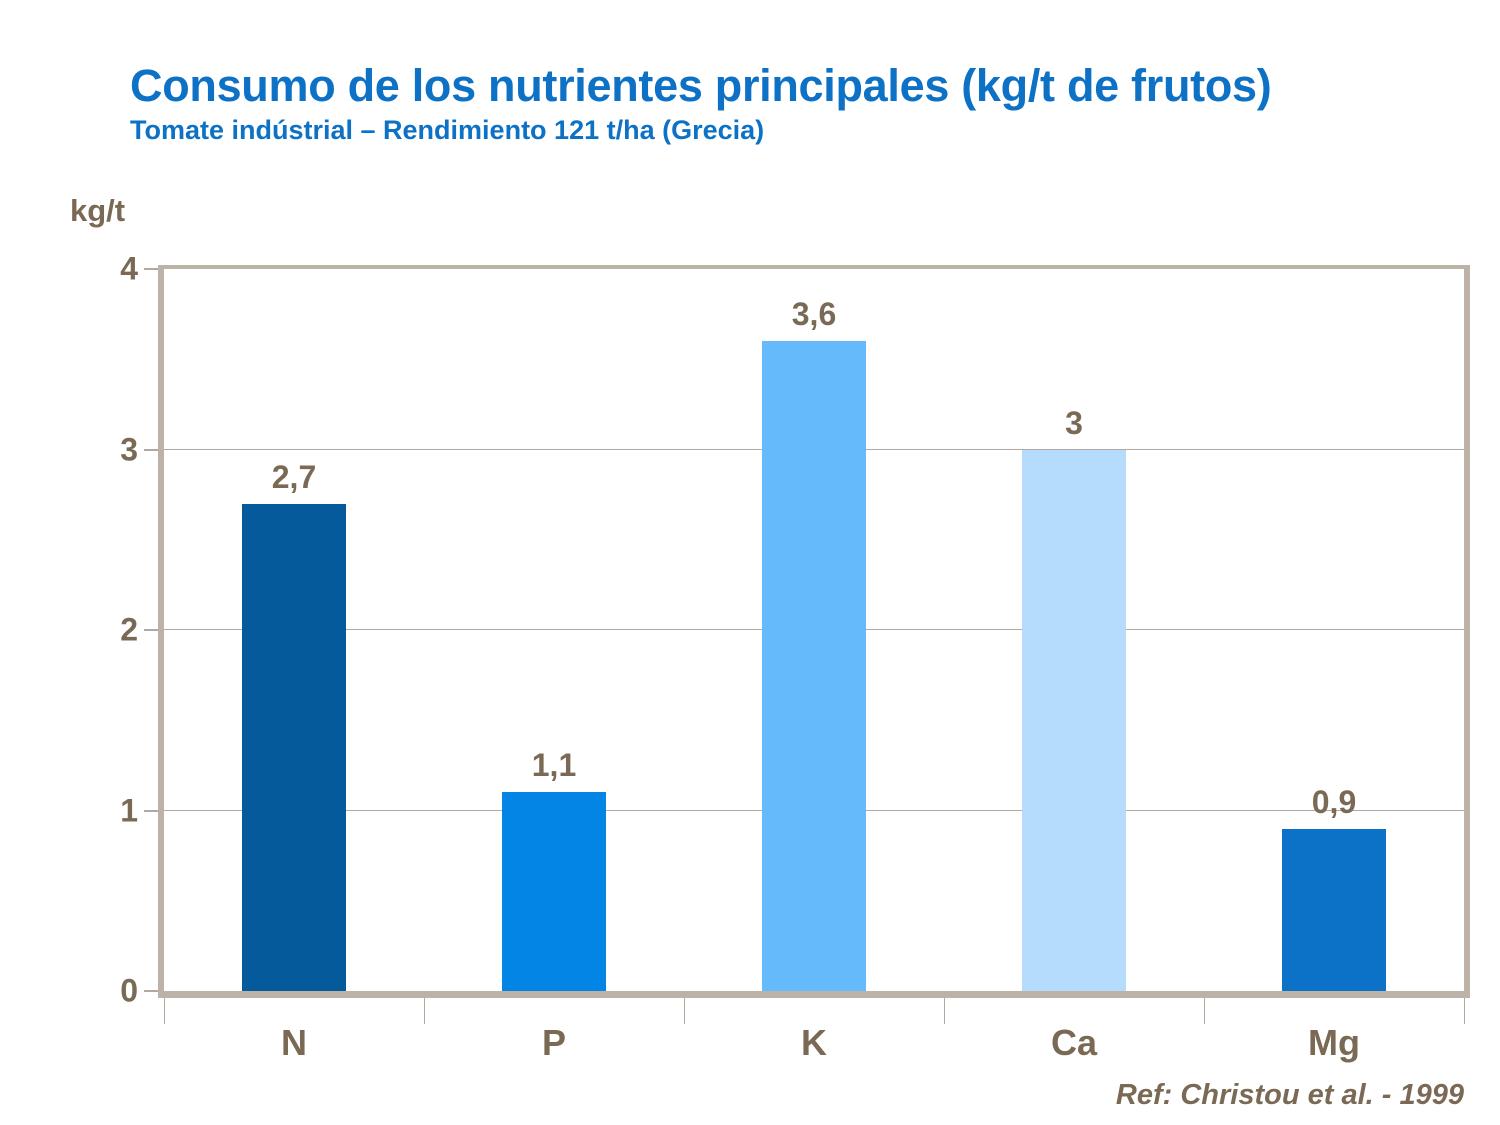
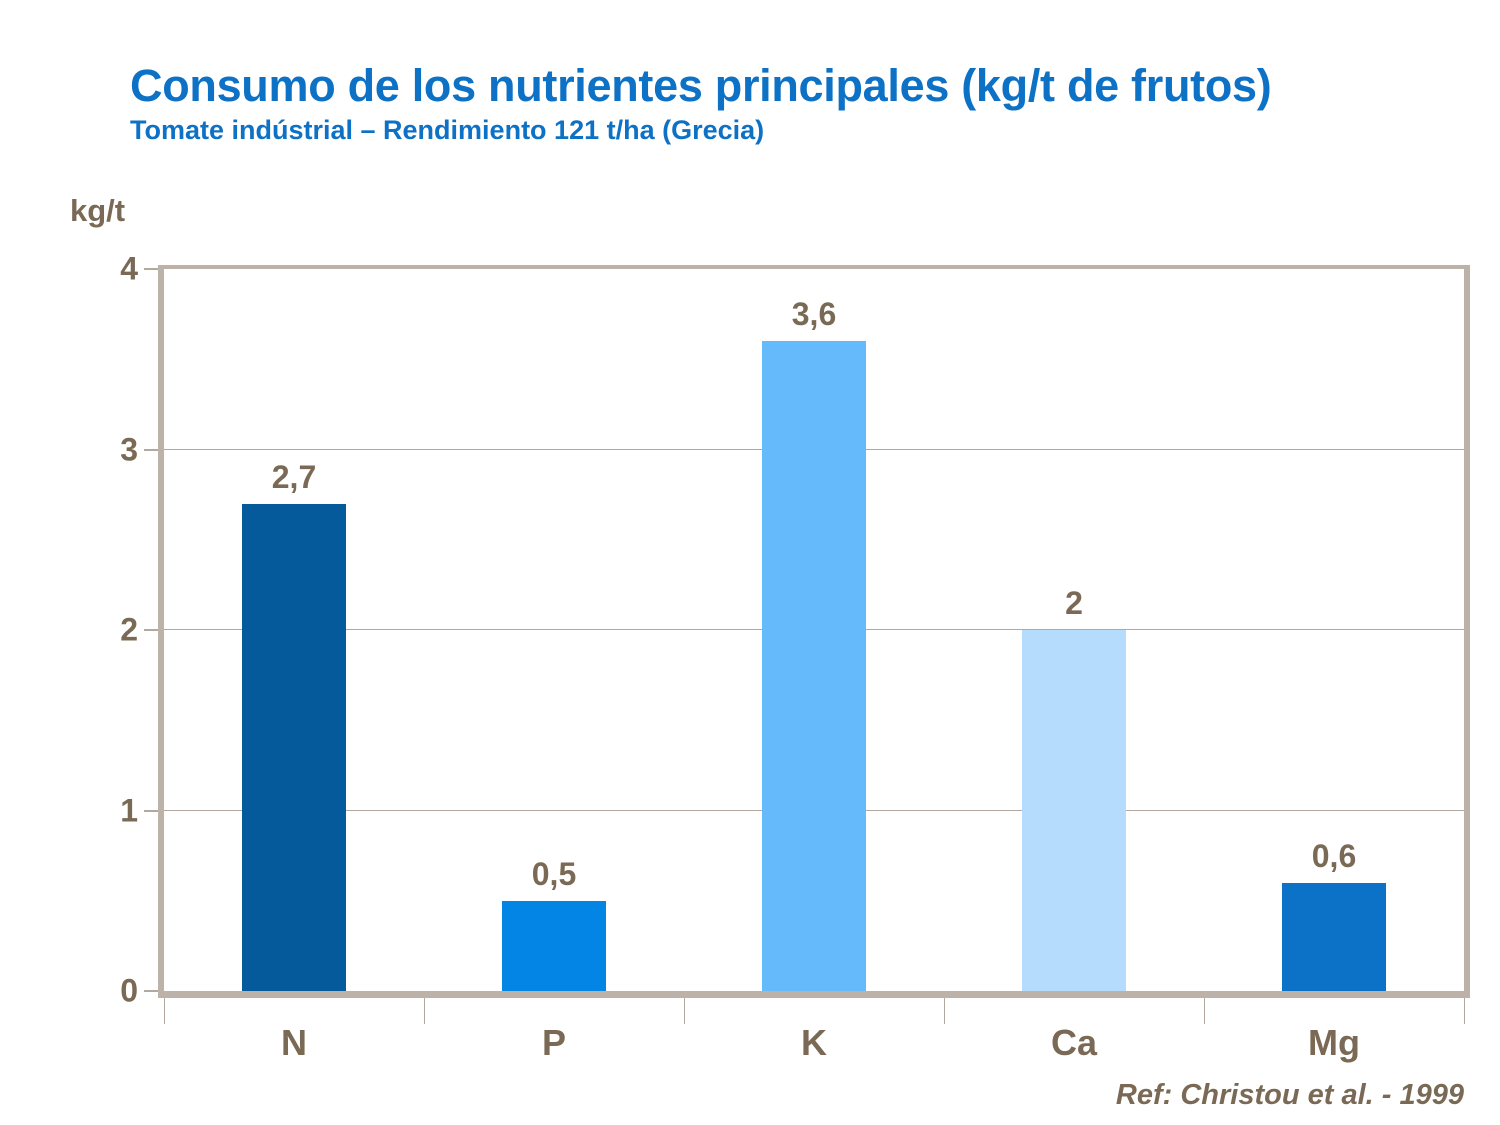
P: 1,1 -> 0,5
Ca: 3 -> 2
Mg: 0,9 -> 0,6
